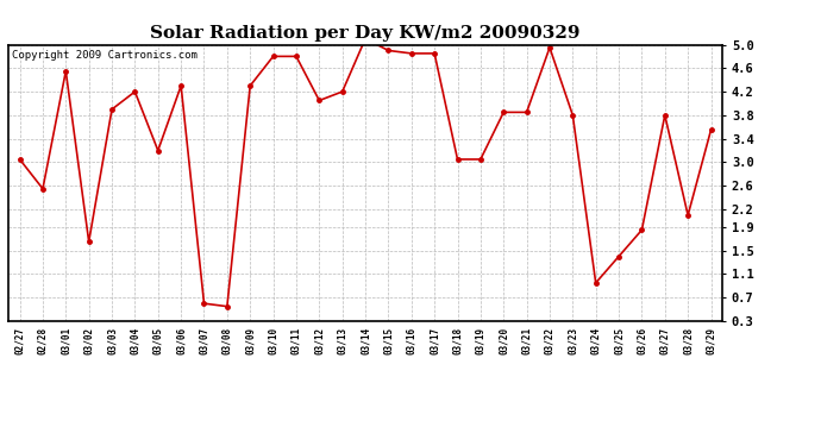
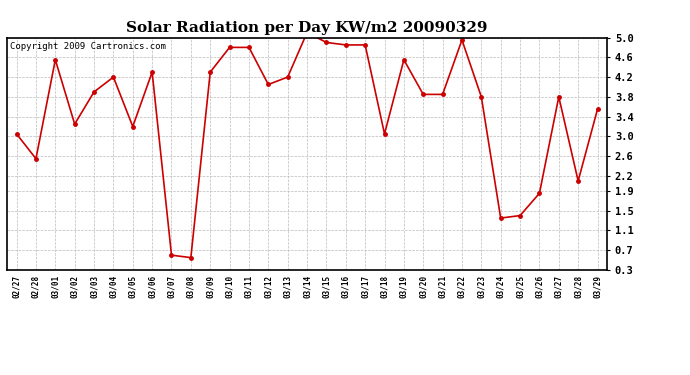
03/02: 1.65 -> 3.25
03/19: 3.05 -> 4.55
03/24: 0.95 -> 1.35
